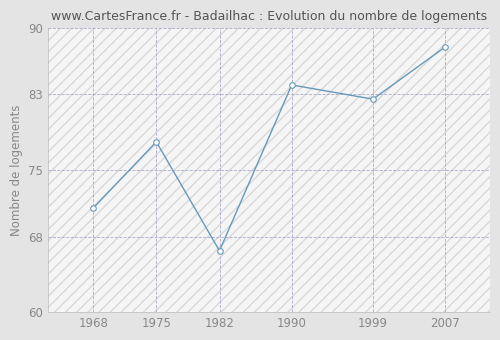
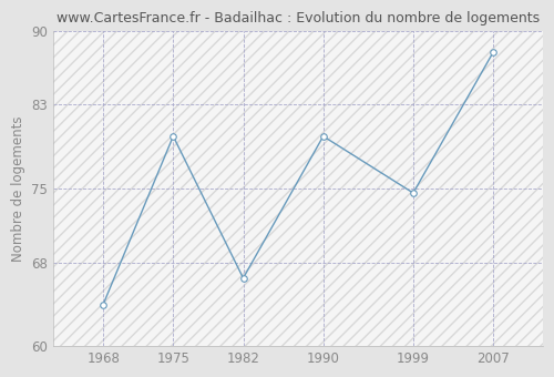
1968: 71.0 -> 64.0
1975: 78.0 -> 80.0
1990: 84.0 -> 80.0
1999: 82.5 -> 74.6
